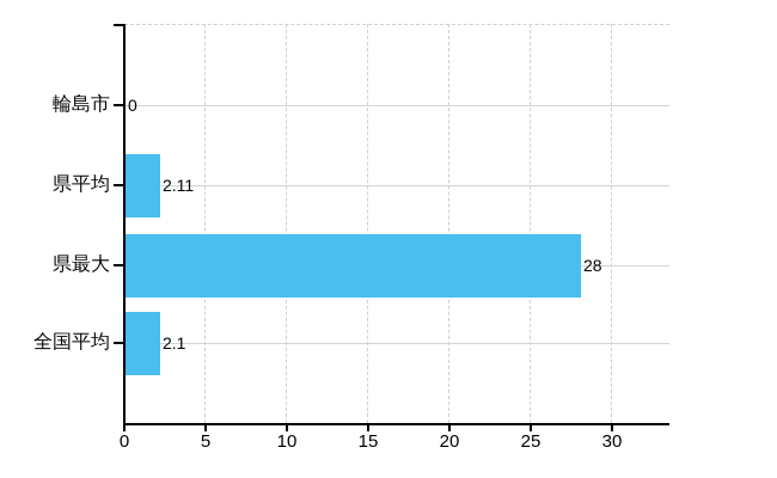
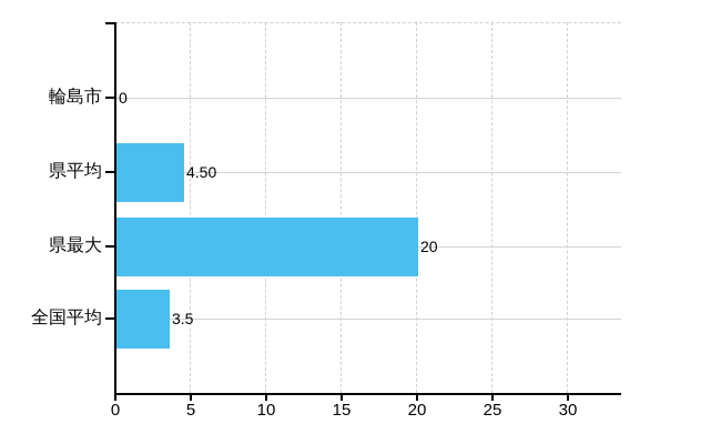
県平均: 2.11 -> 4.50
県最大: 28 -> 20
全国平均: 2.1 -> 3.5
